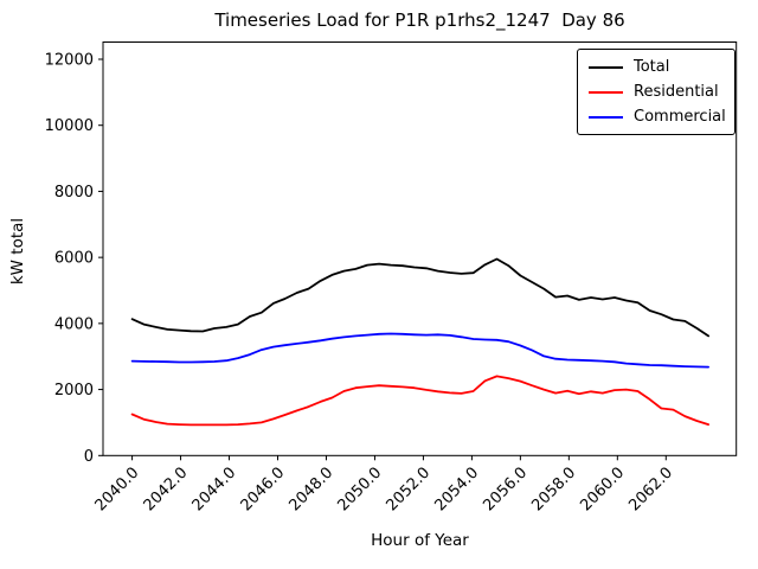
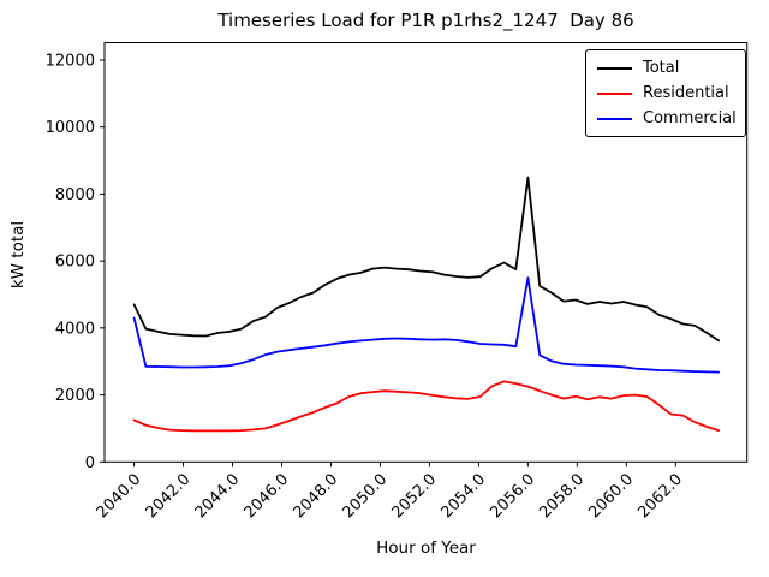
Total/2040.0: 4100 -> 4700
Commercial/2040.0: 2900 -> 4300
Total/2056.0: 5400 -> 8500
Commercial/2056.0: 3300 -> 5500
